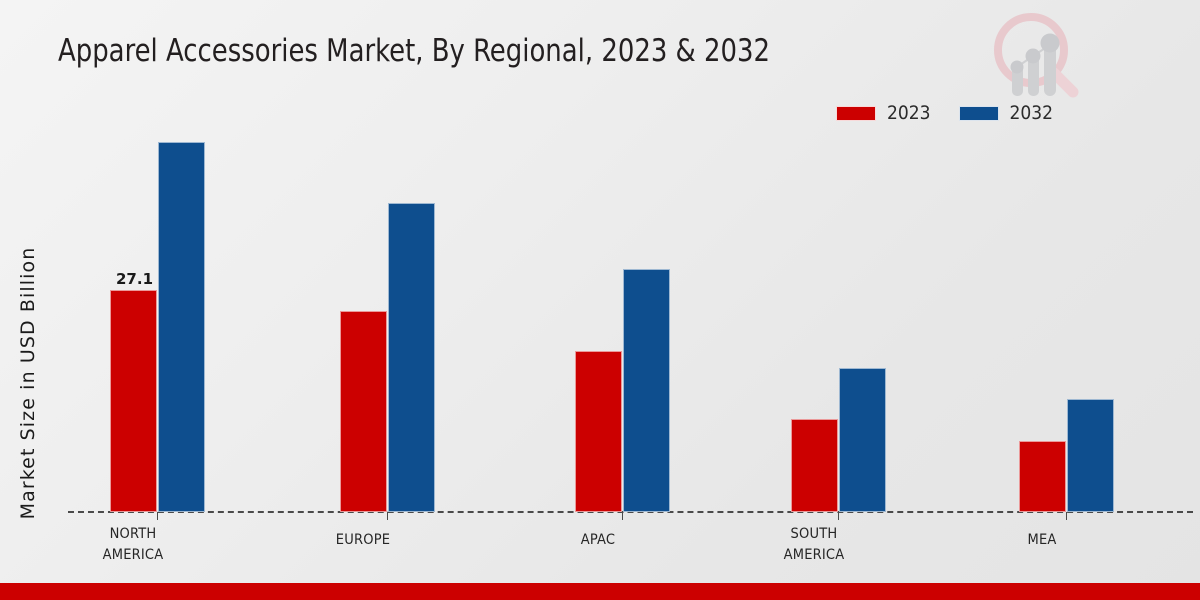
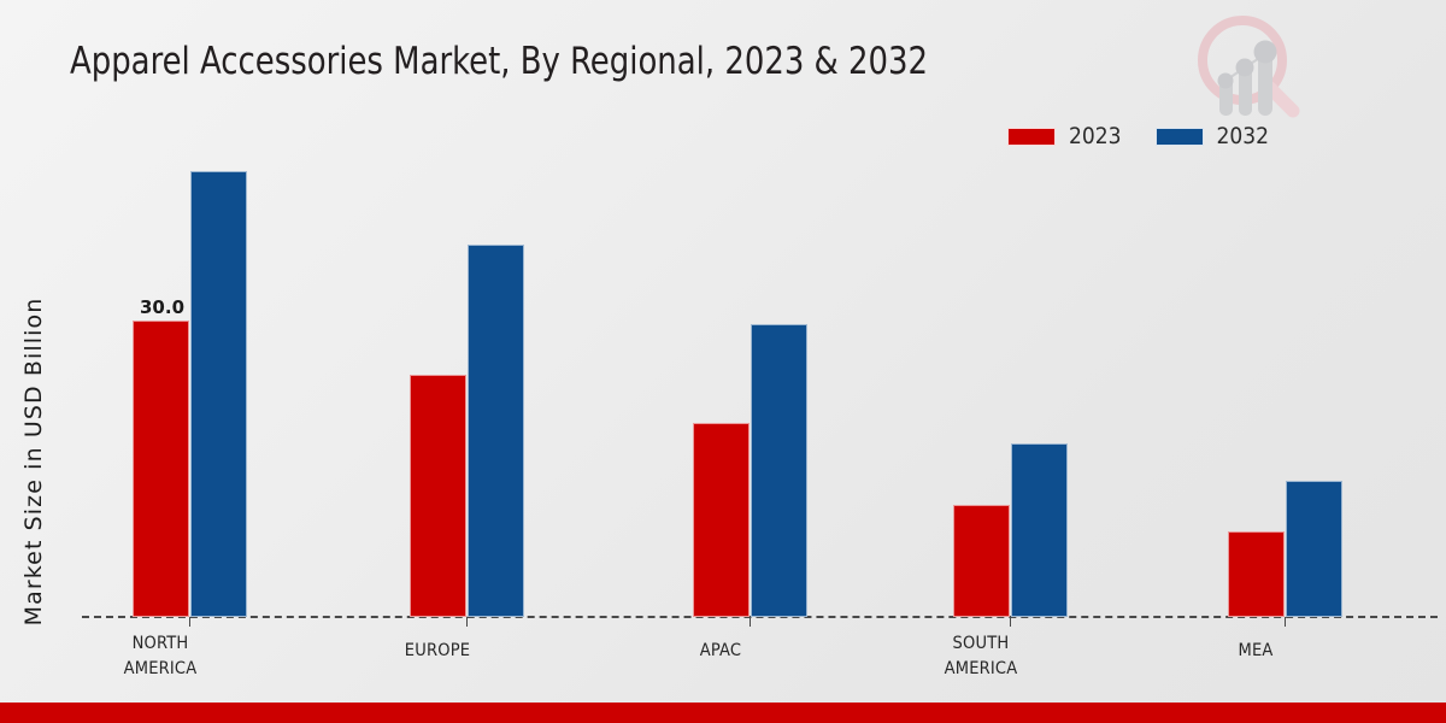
2023/NORTH AMERICA: 27.1 -> 30.0
